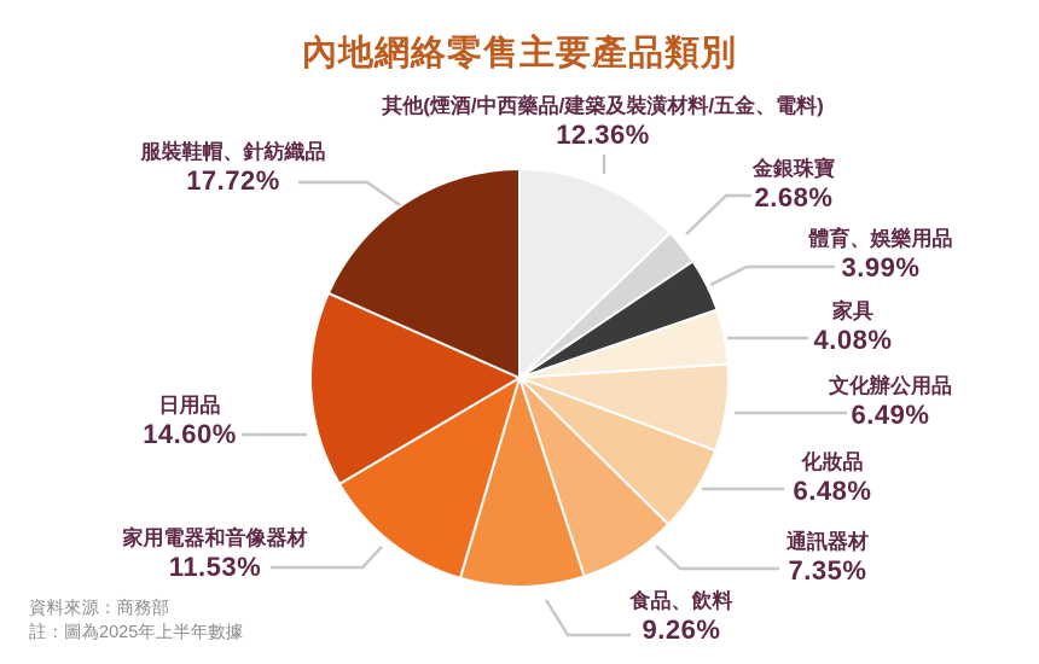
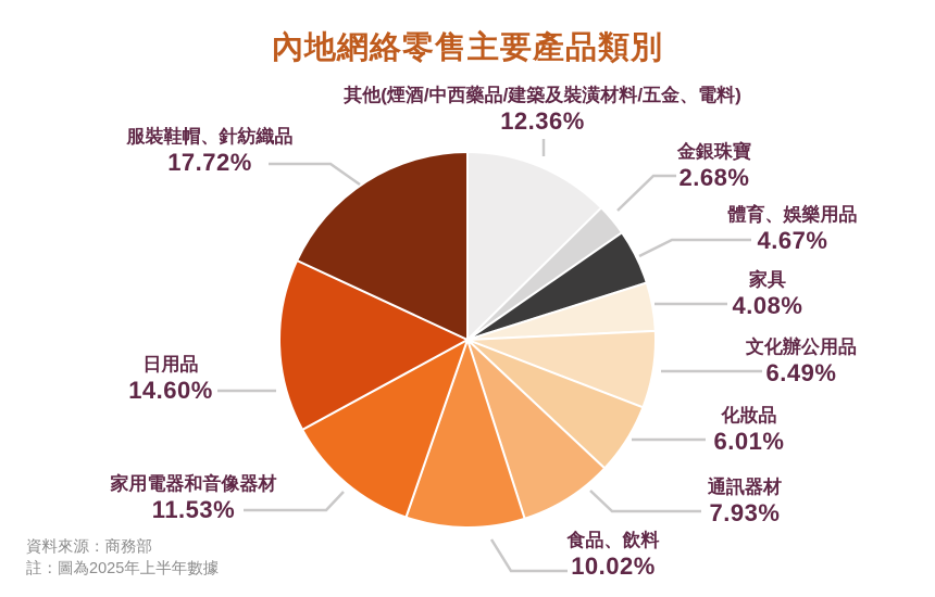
體育、娛樂用品: 3.99% -> 4.67%
化妝品: 6.48% -> 6.01%
通訊器材: 7.35% -> 7.93%
食品、飲料: 9.26% -> 10.02%
